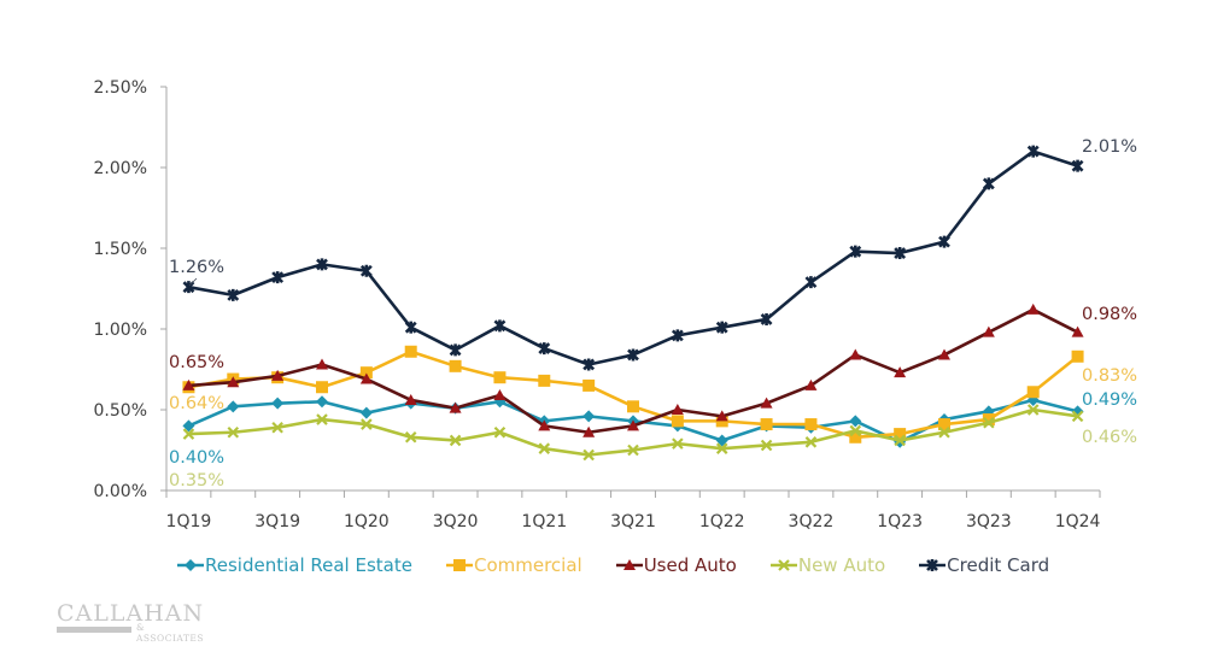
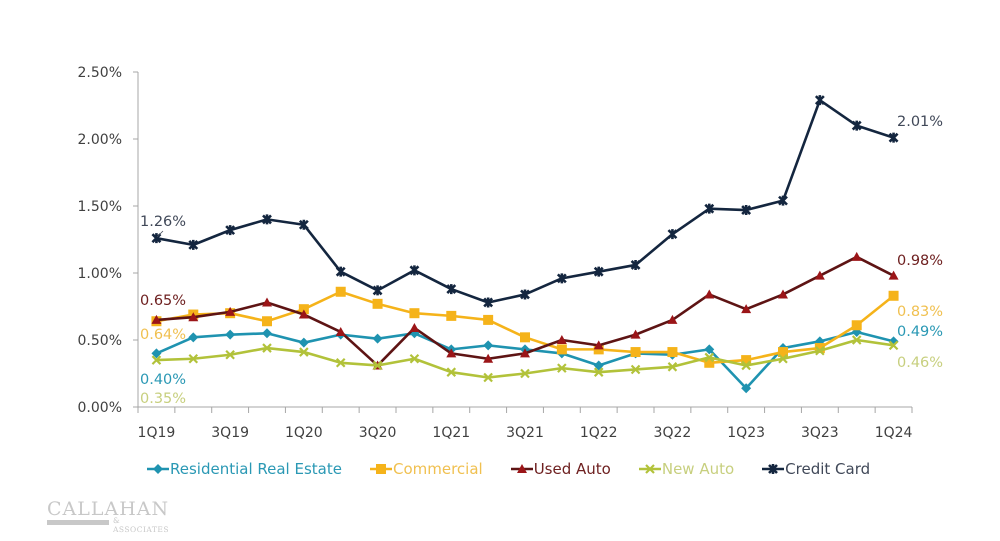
Used Auto/3Q20: 0.51% -> 0.31%
Residential Real Estate/1Q23: 0.30% -> 0.14%
Credit Card/3Q23: 1.90% -> 2.29%
